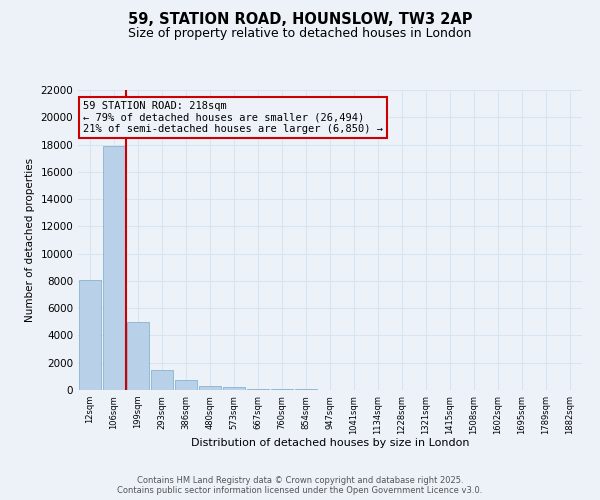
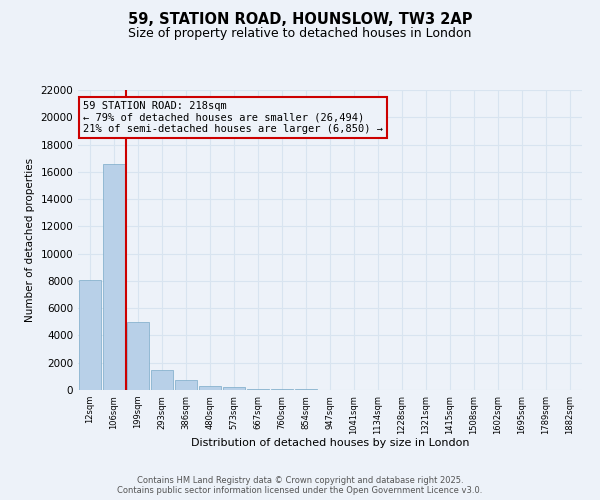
106sqm: 17900 -> 16600
